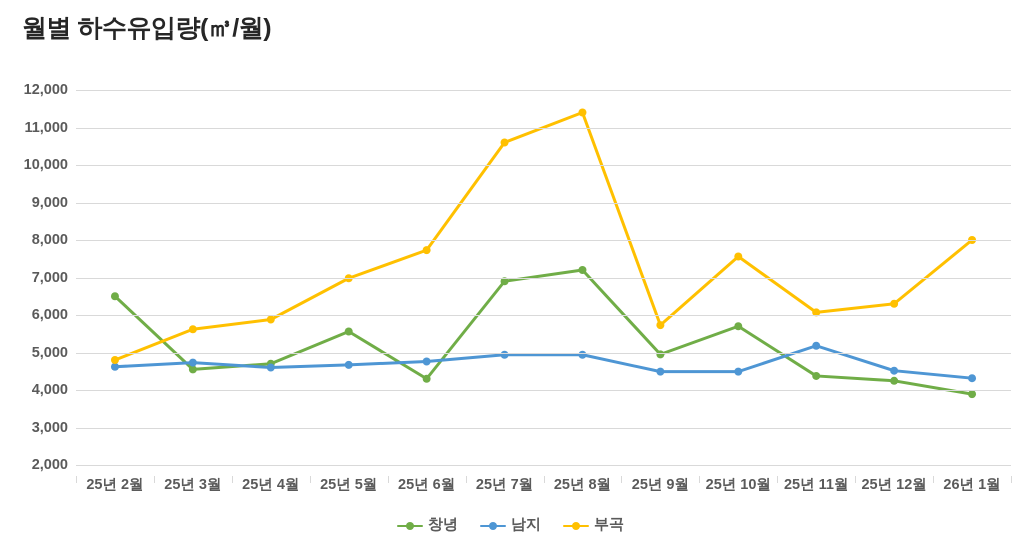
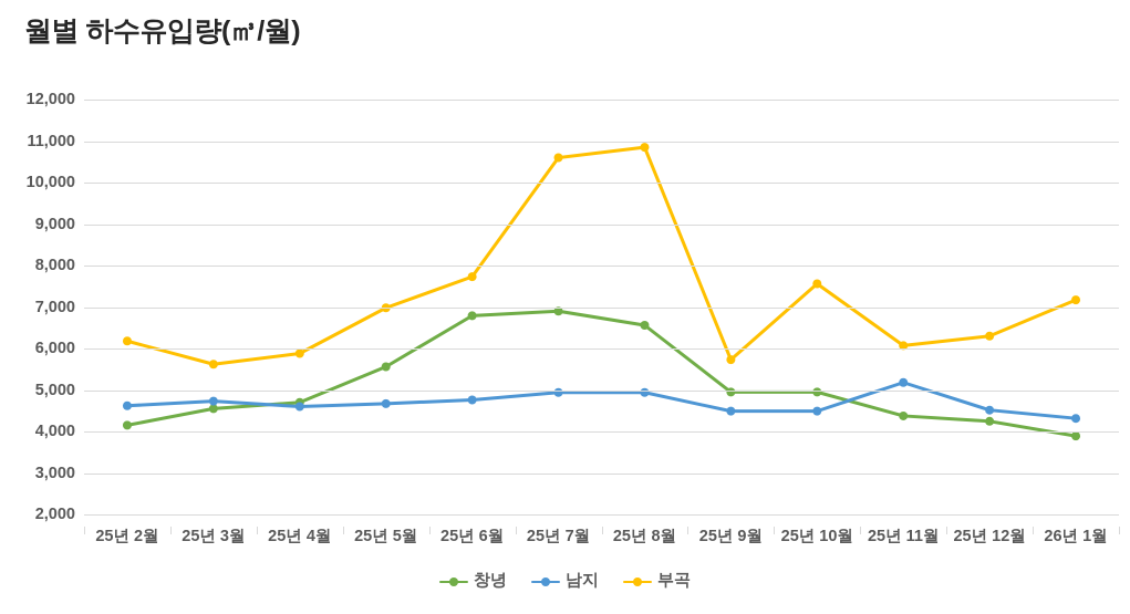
창녕/25년 2월: 6500 -> 4200
부곡/25년 2월: 4800 -> 6200
창녕/25년 6월: 4300 -> 6800
창녕/25년 8월: 7200 -> 6600
부곡/25년 8월: 11400 -> 10800
창녕/25년 10월: 5700 -> 5000
부곡/26년 1월: 8000 -> 7200
